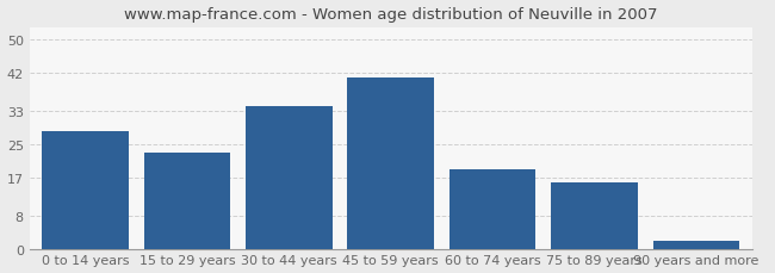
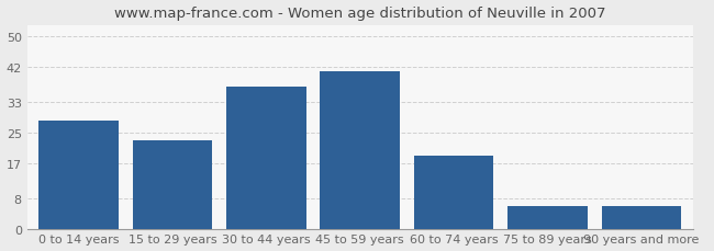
30 to 44 years: 34 -> 37
75 to 89 years: 16 -> 6
90 years and more: 2 -> 6
